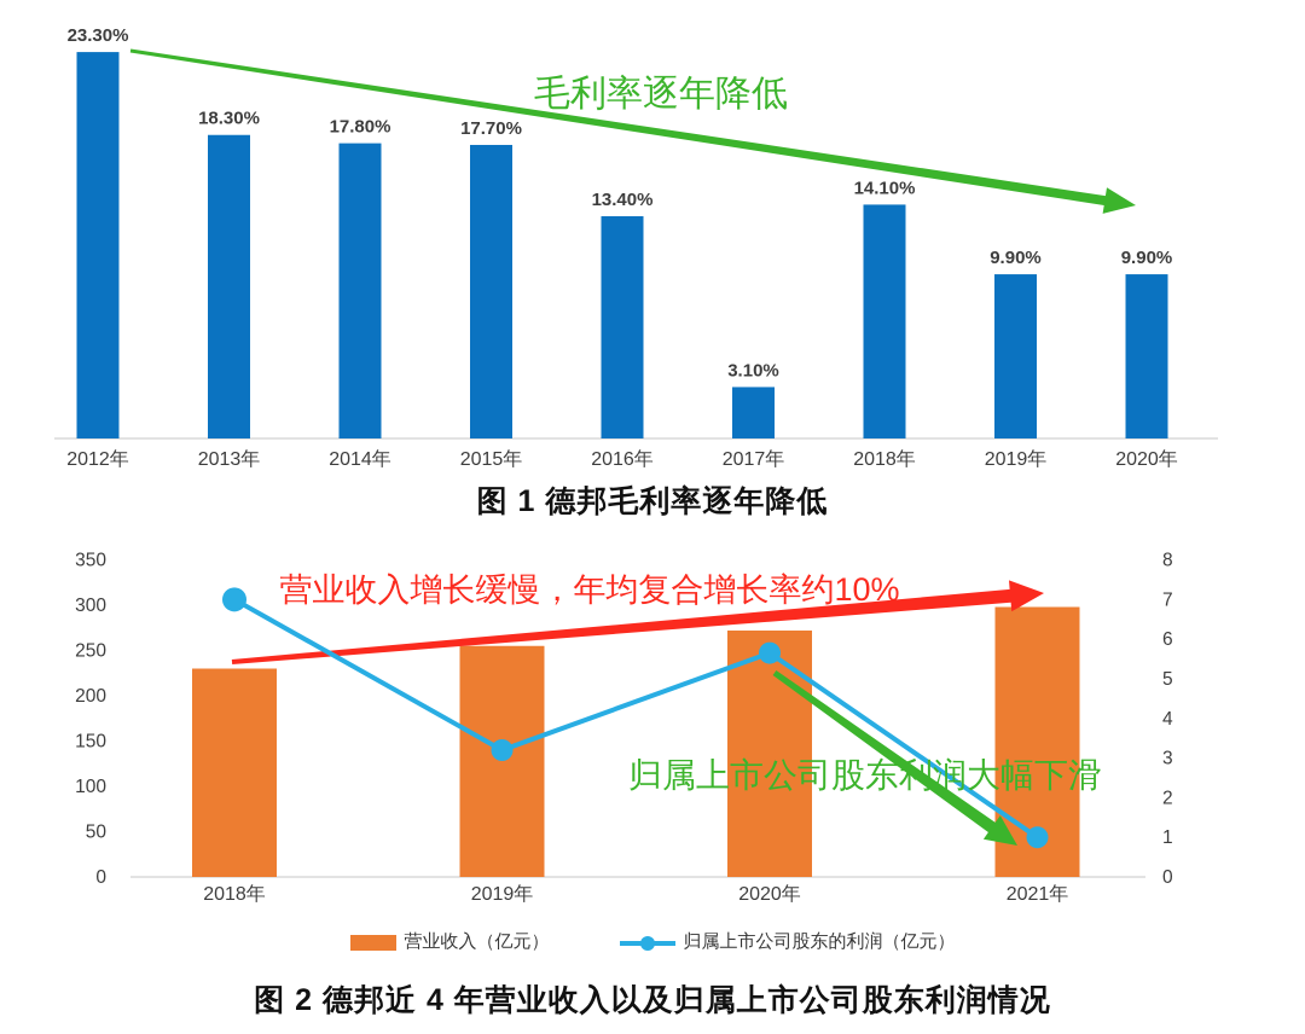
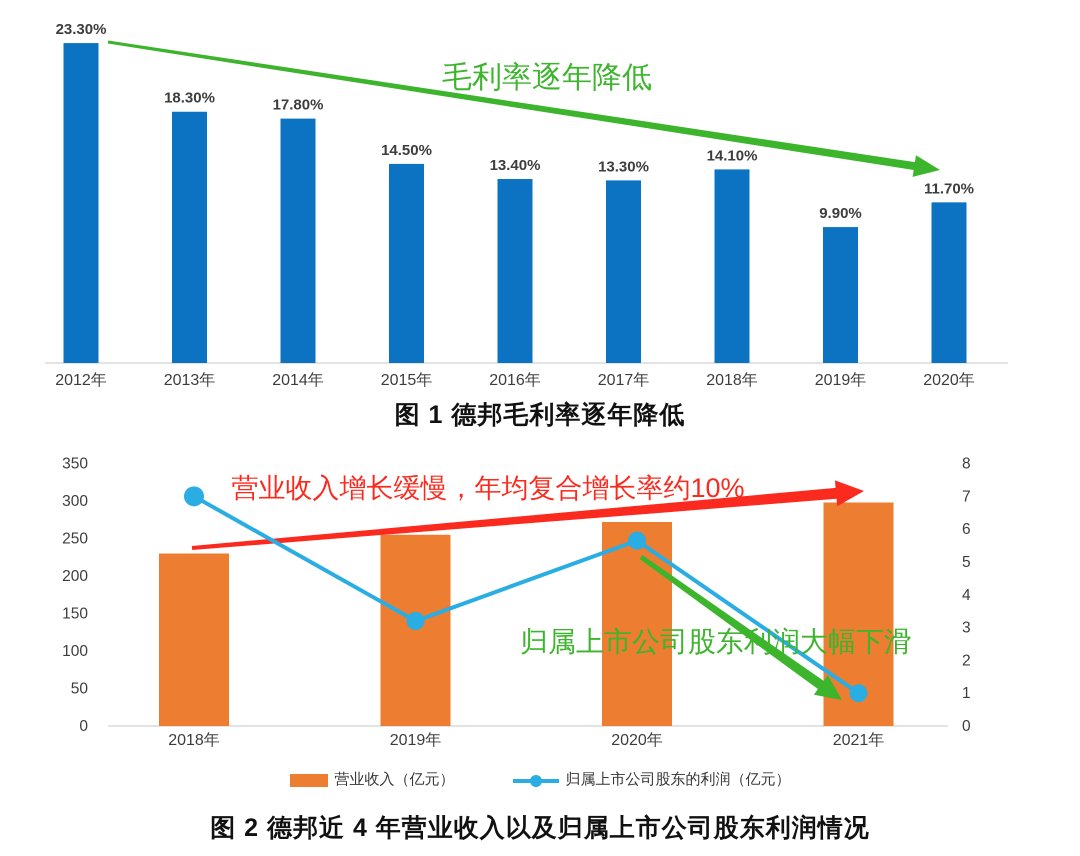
图 1 德邦毛利率逐年降低/2015年: 17.70% -> 14.50%
图 1 德邦毛利率逐年降低/2017年: 3.10% -> 13.30%
图 1 德邦毛利率逐年降低/2020年: 9.90% -> 11.70%
